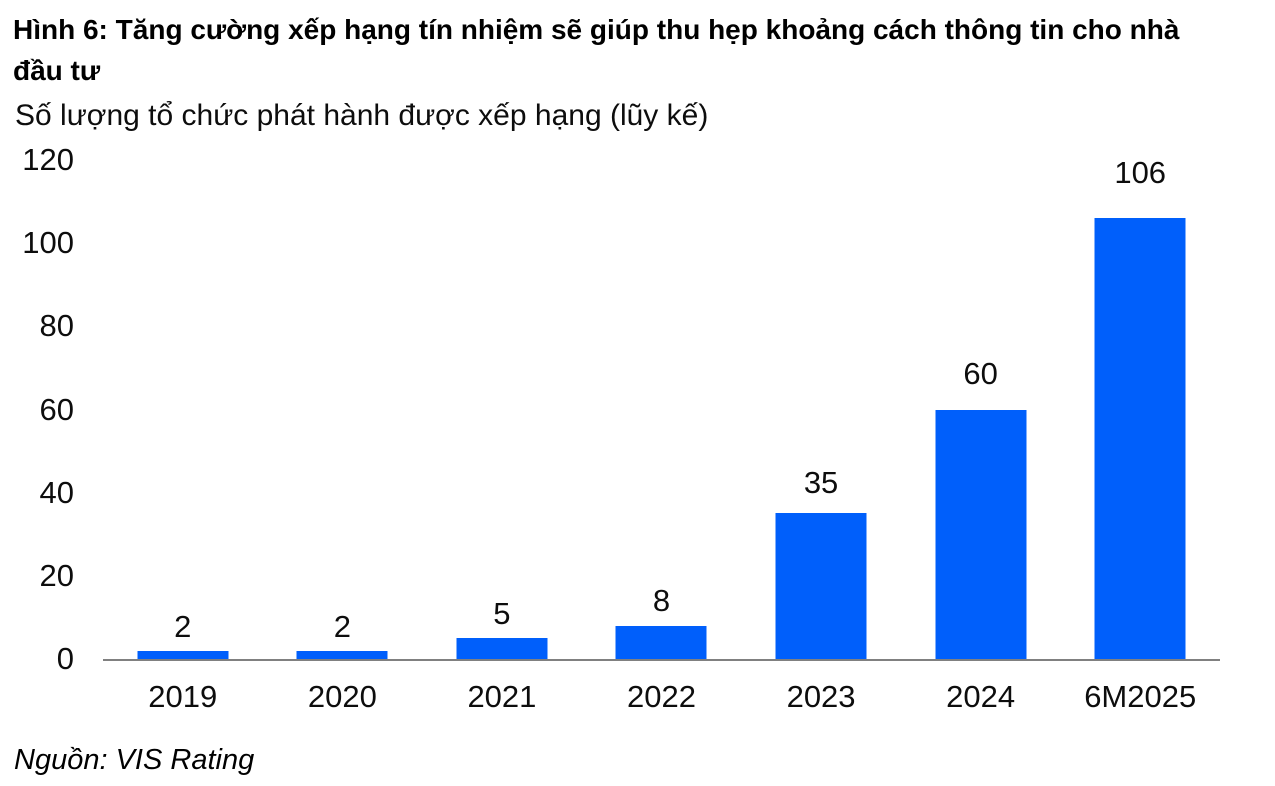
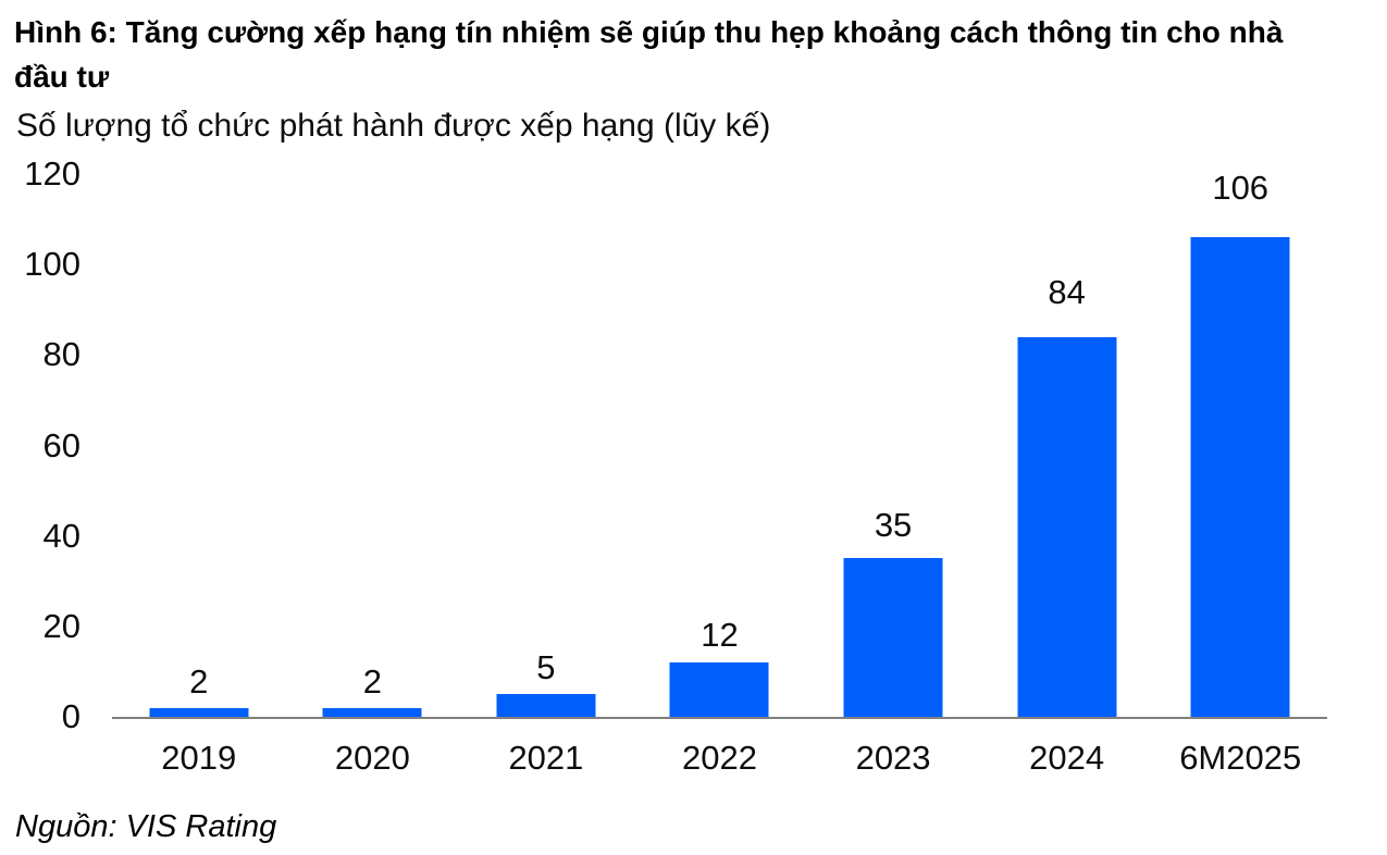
2022: 8 -> 12
2024: 60 -> 84
